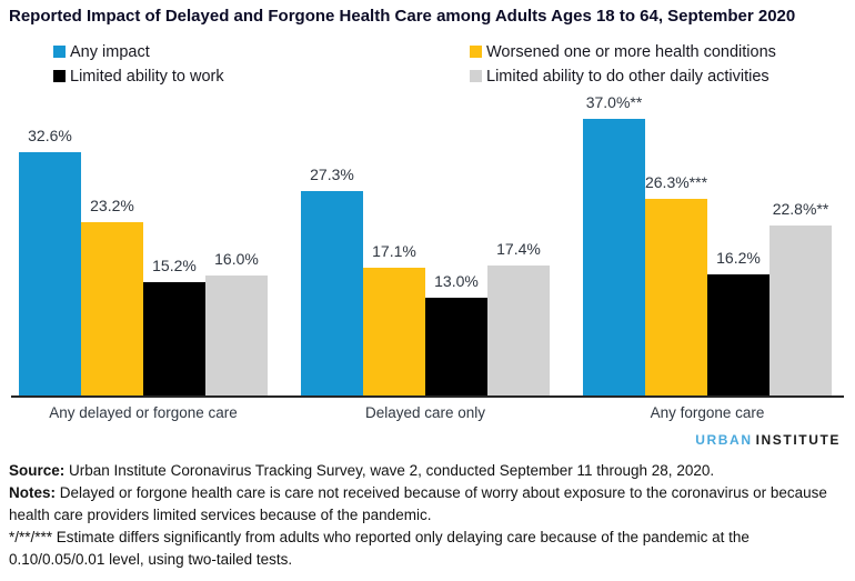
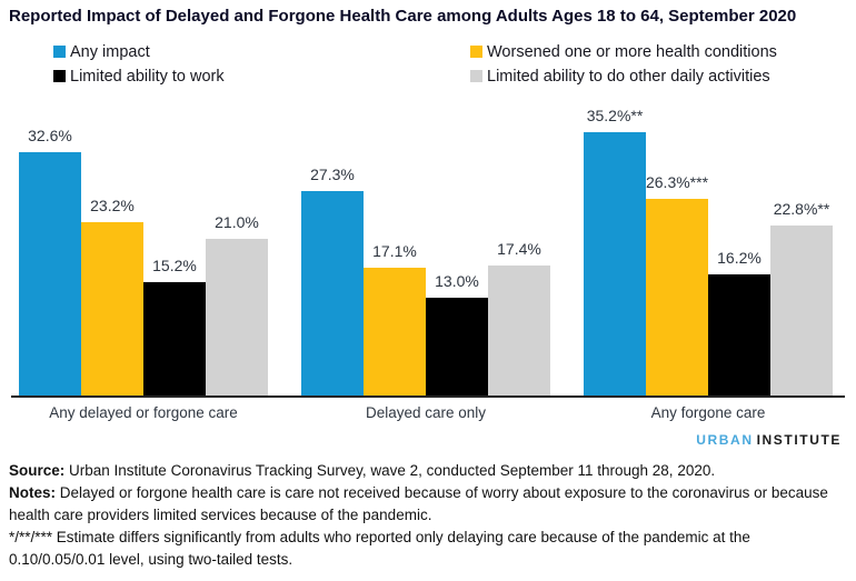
Limited ability to do other daily activities/Any delayed or forgone care: 16.0% -> 21.0%
Any impact/Any forgone care: 37.0 -> 35.2
